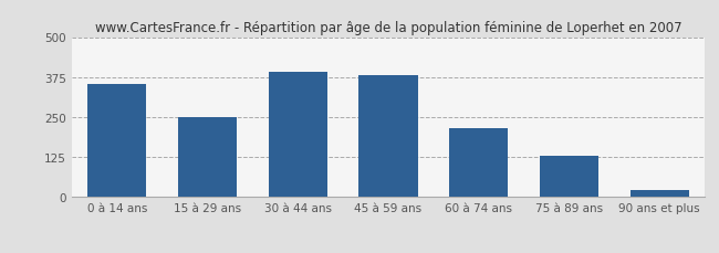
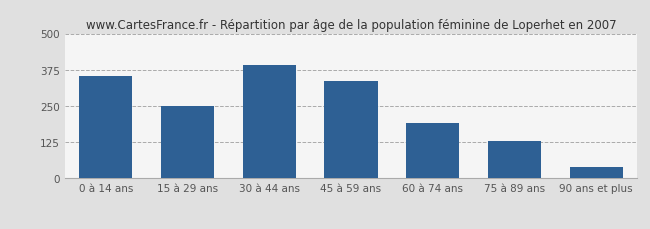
45 à 59 ans: 382 -> 335
60 à 74 ans: 215 -> 190
90 ans et plus: 22 -> 40
